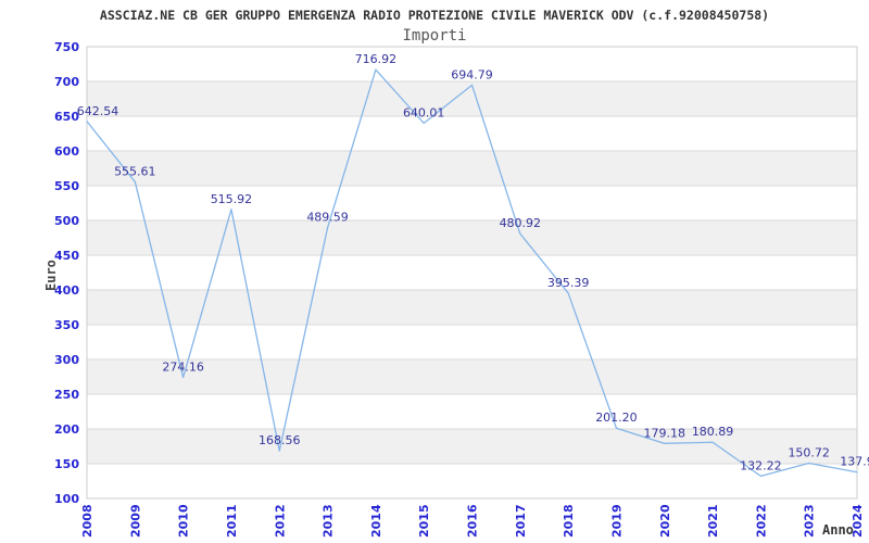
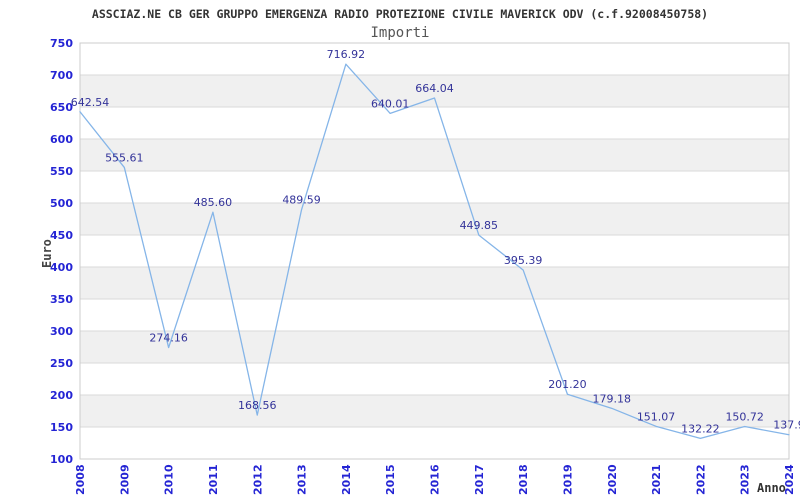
2011: 515.92 -> 485.60
2016: 694.79 -> 664.04
2017: 480.92 -> 449.85
2021: 180.89 -> 151.07
